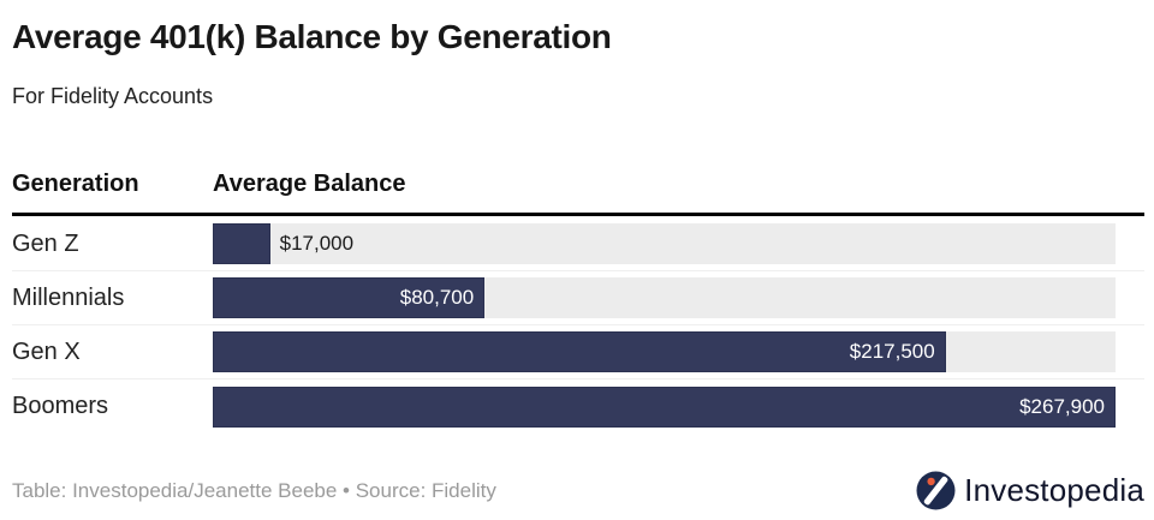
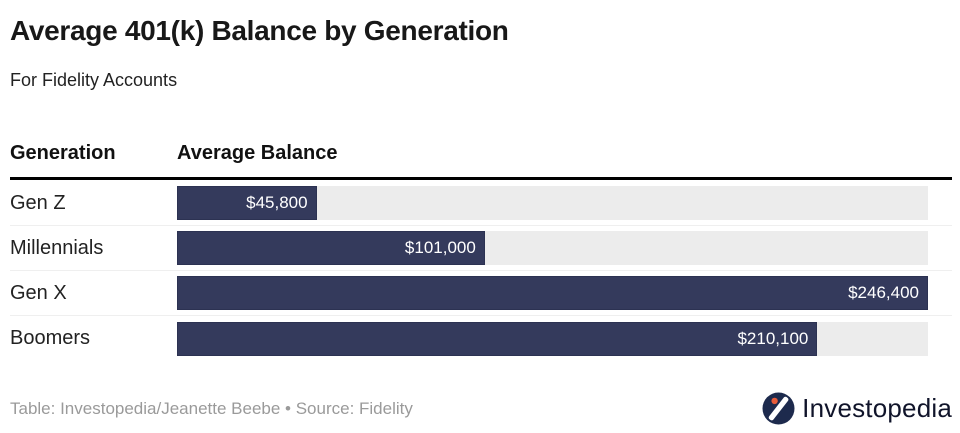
Gen Z: $17,000 -> $45,800
Millennials: $80,700 -> $101,000
Gen X: $217,500 -> $246,400
Boomers: $267,900 -> $210,100
